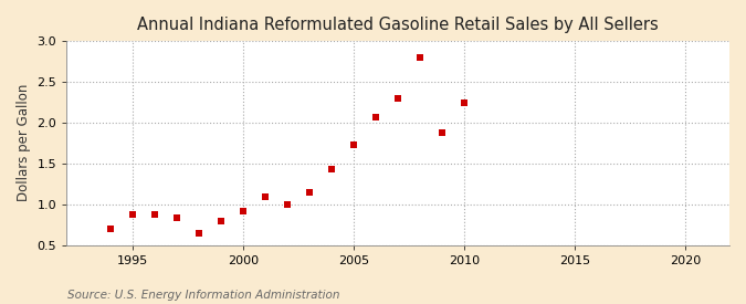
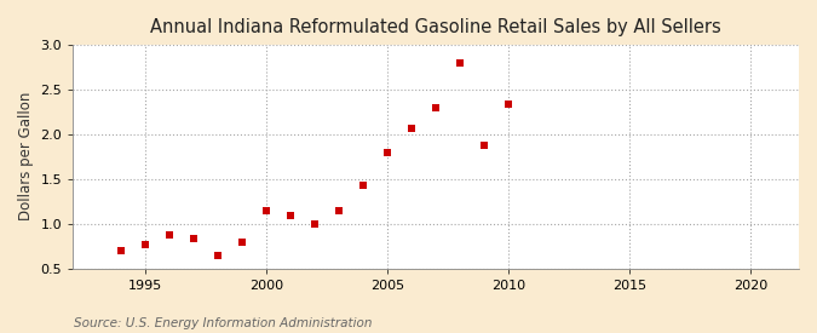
1995: 0.88 -> 0.76
2000: 0.92 -> 1.15
2005: 1.72 -> 1.80
2010: 2.24 -> 2.33
